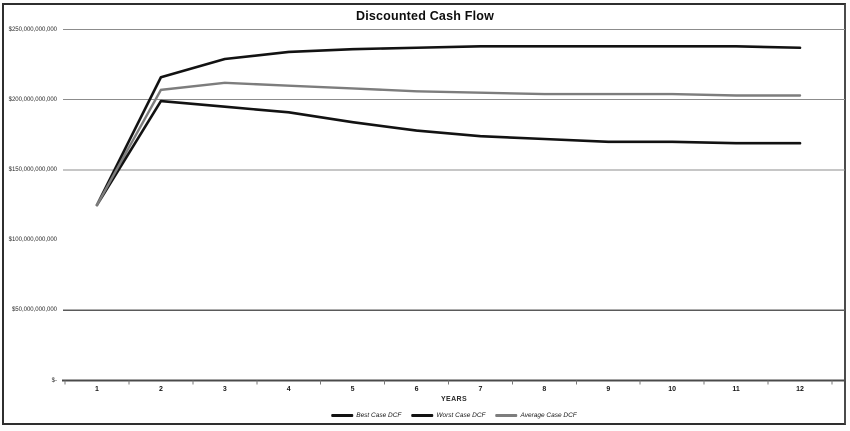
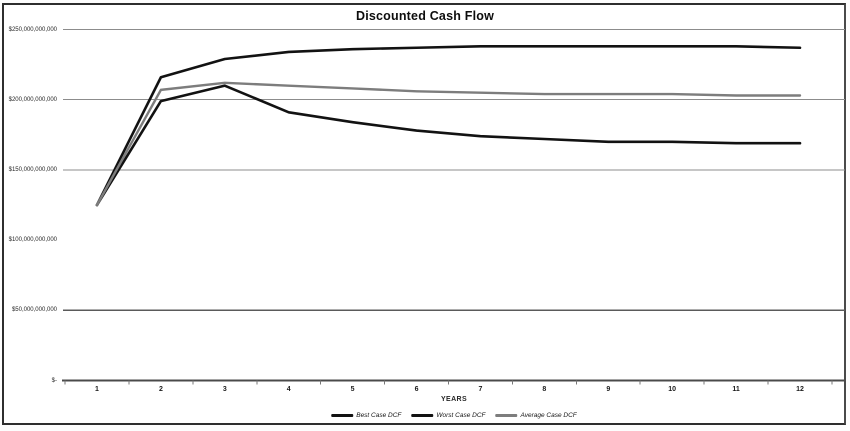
Worst Case DCF/3: $195000000000 -> $210000000000
